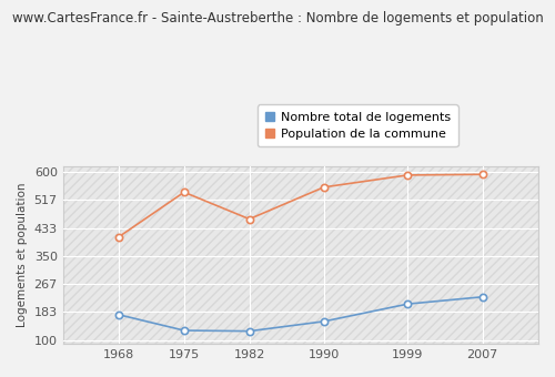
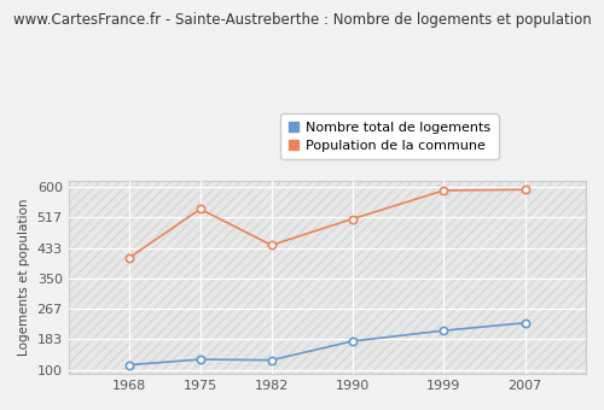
Nombre total de logements/1968: 175 -> 113
Population de la commune/1982: 460 -> 441
Nombre total de logements/1990: 155 -> 178
Population de la commune/1990: 555 -> 513
